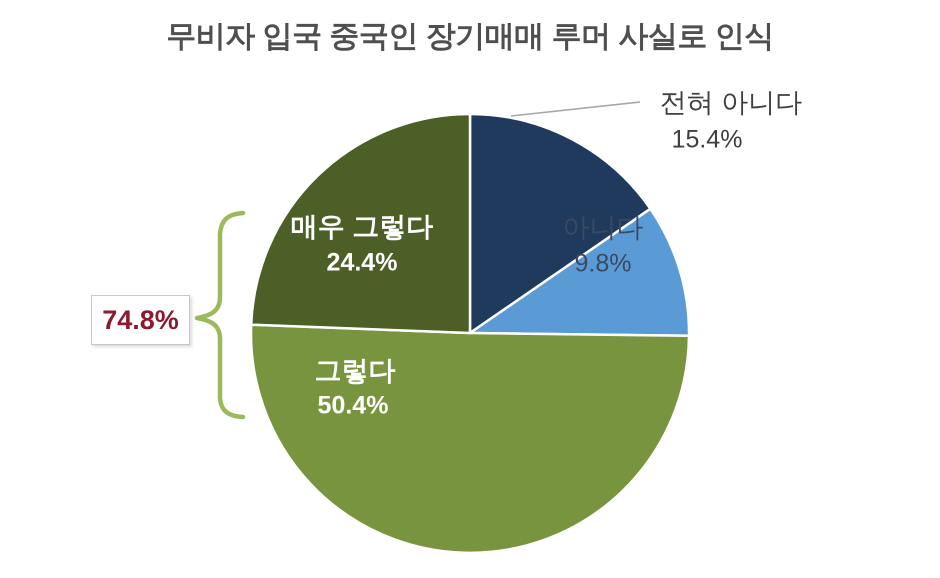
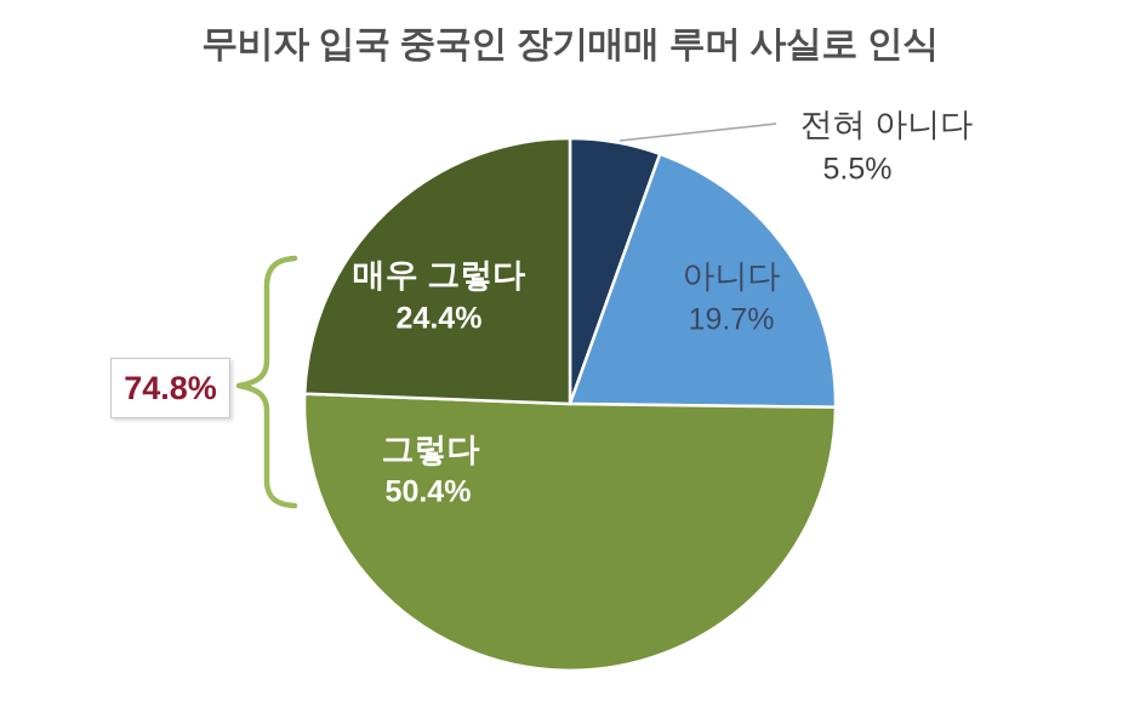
전혀 아니다: 15.4% -> 5.5%
아니다: 9.8% -> 19.7%
